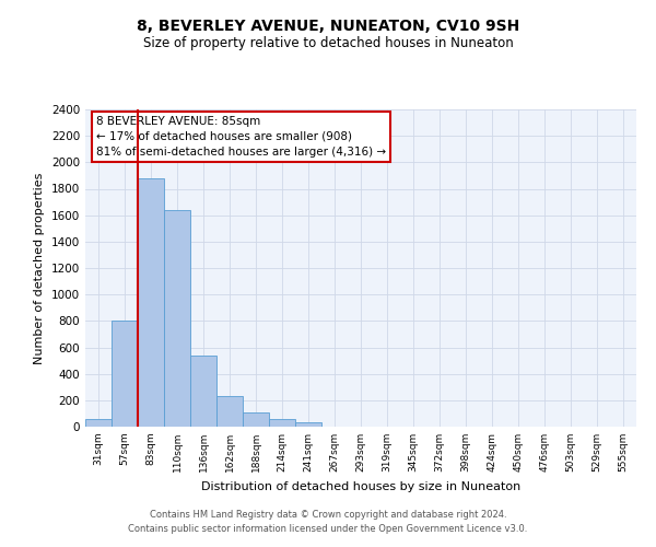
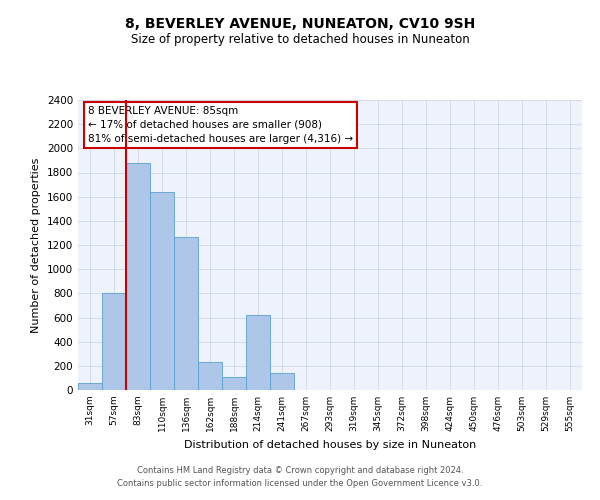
136sqm: 540 -> 1270
214sqm: 60 -> 620
241sqm: 40 -> 140
